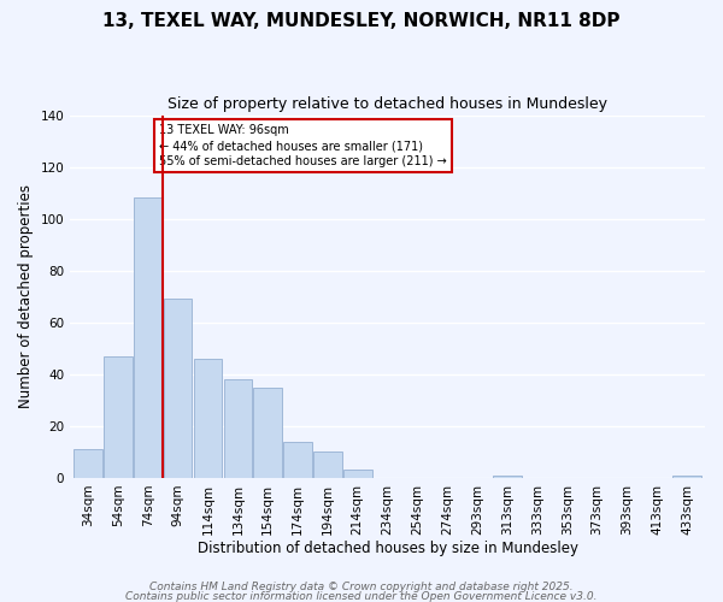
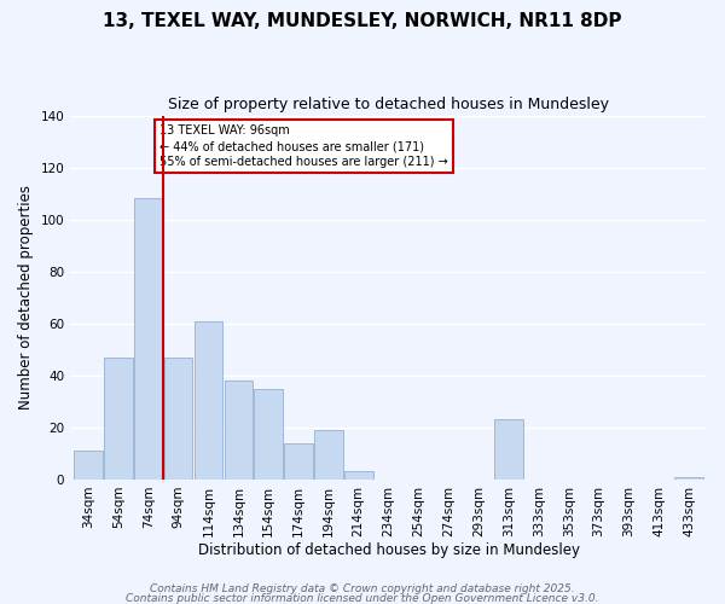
94sqm: 69 -> 47
114sqm: 46 -> 61
194sqm: 10 -> 19
313sqm: 1 -> 23
